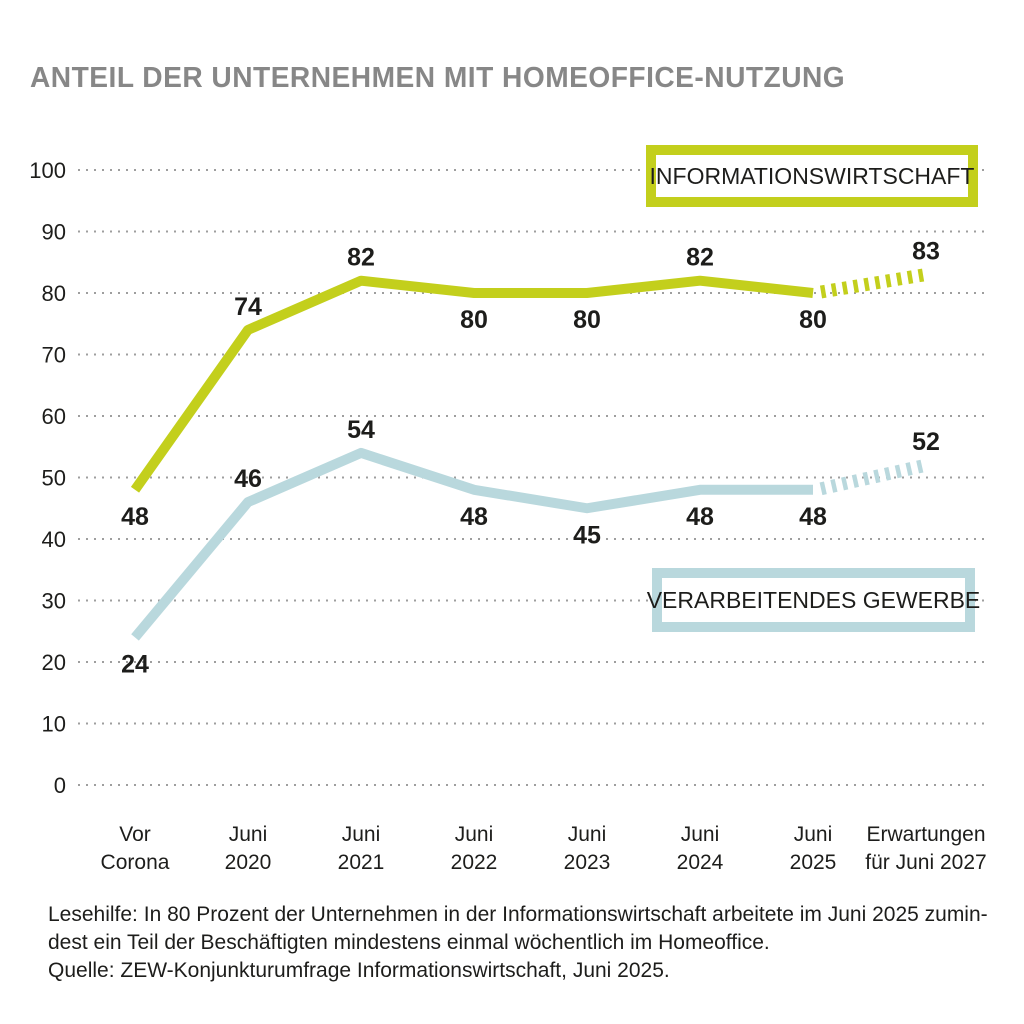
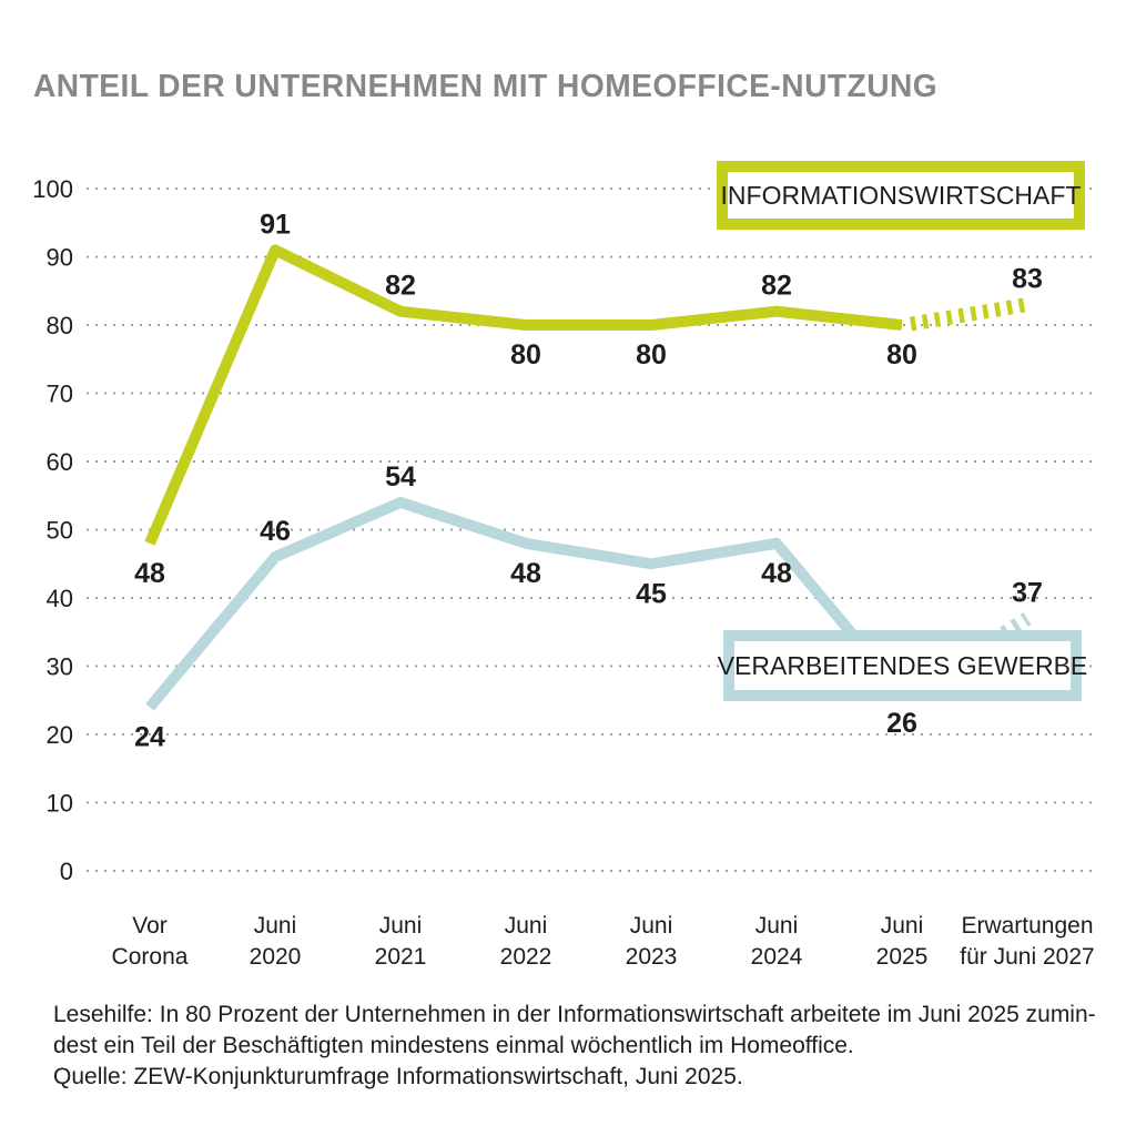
INFORMATIONSWIRTSCHAFT/Juni 2020: 74 -> 91
VERARBEITENDES GEWERBE/Juni 2025: 48 -> 26
VERARBEITENDES GEWERBE/Erwartungen für Juni 2027: 52 -> 37
